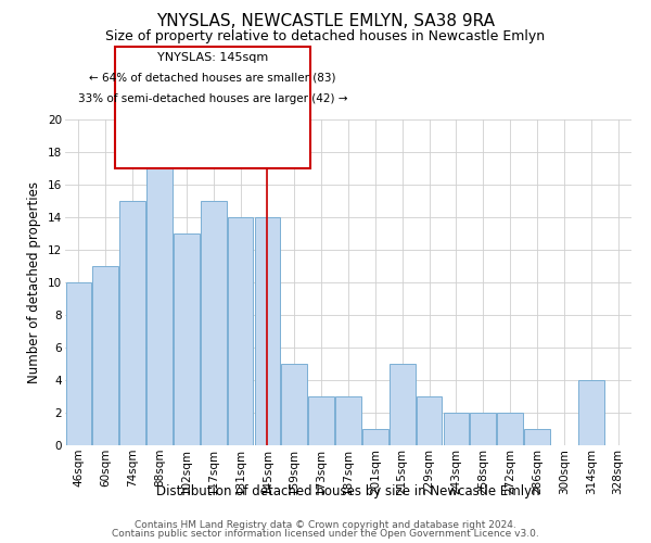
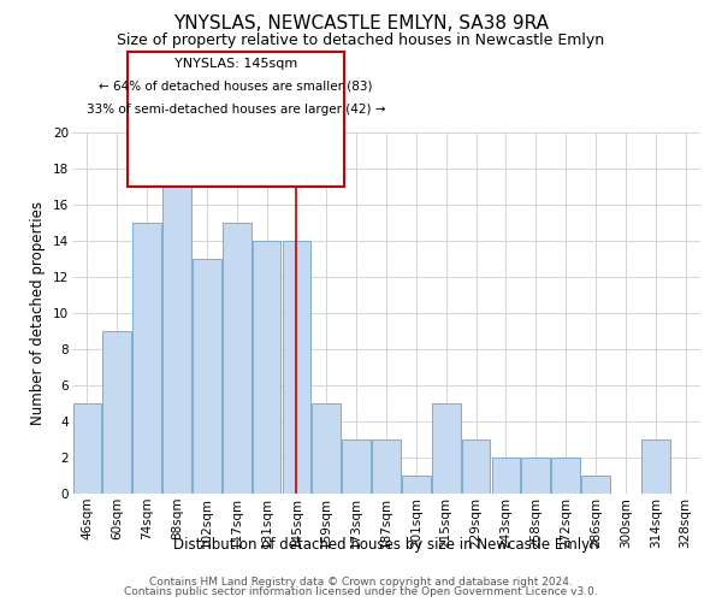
46sqm: 10 -> 5
60sqm: 11 -> 9
314sqm: 4 -> 3
